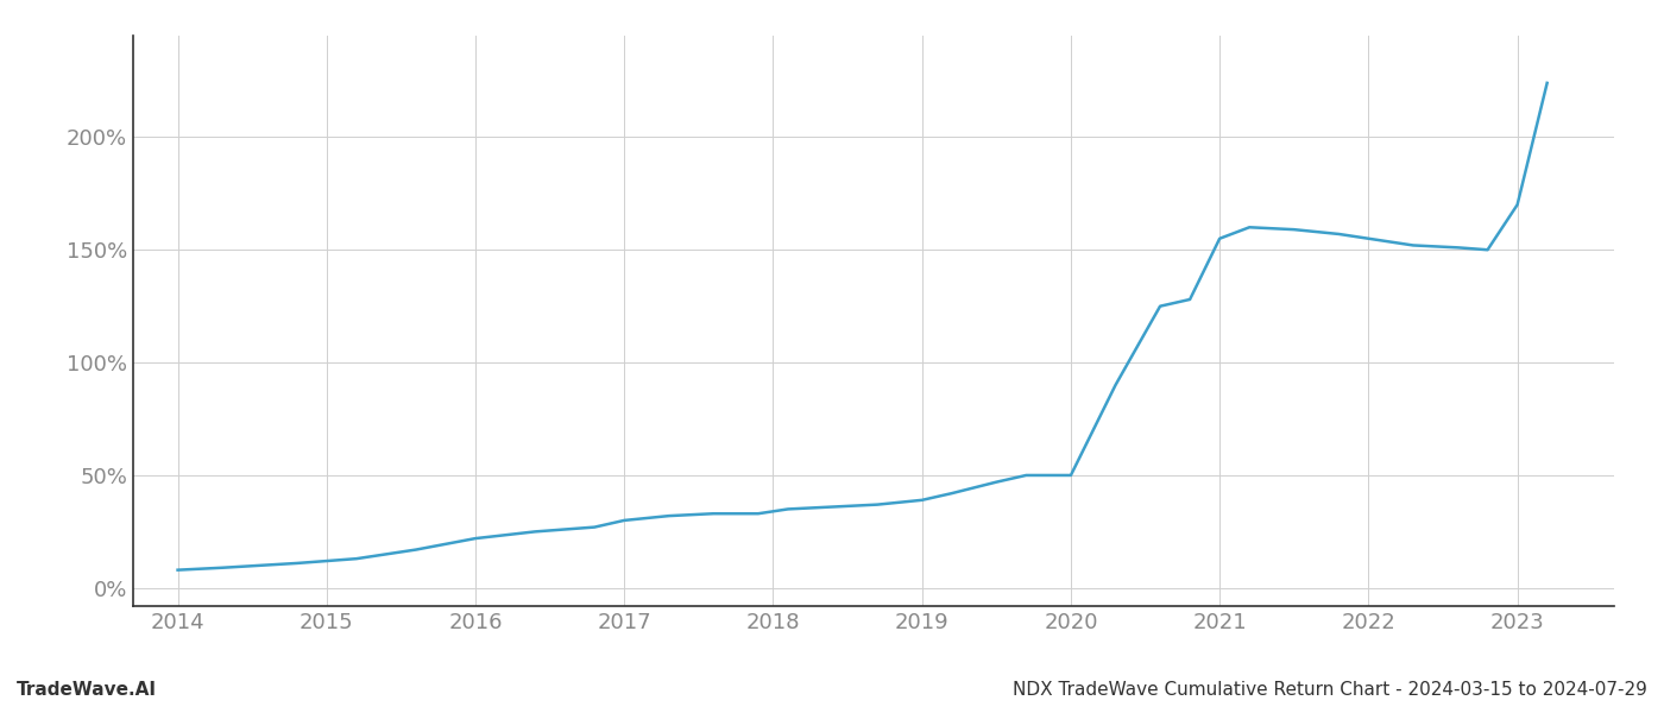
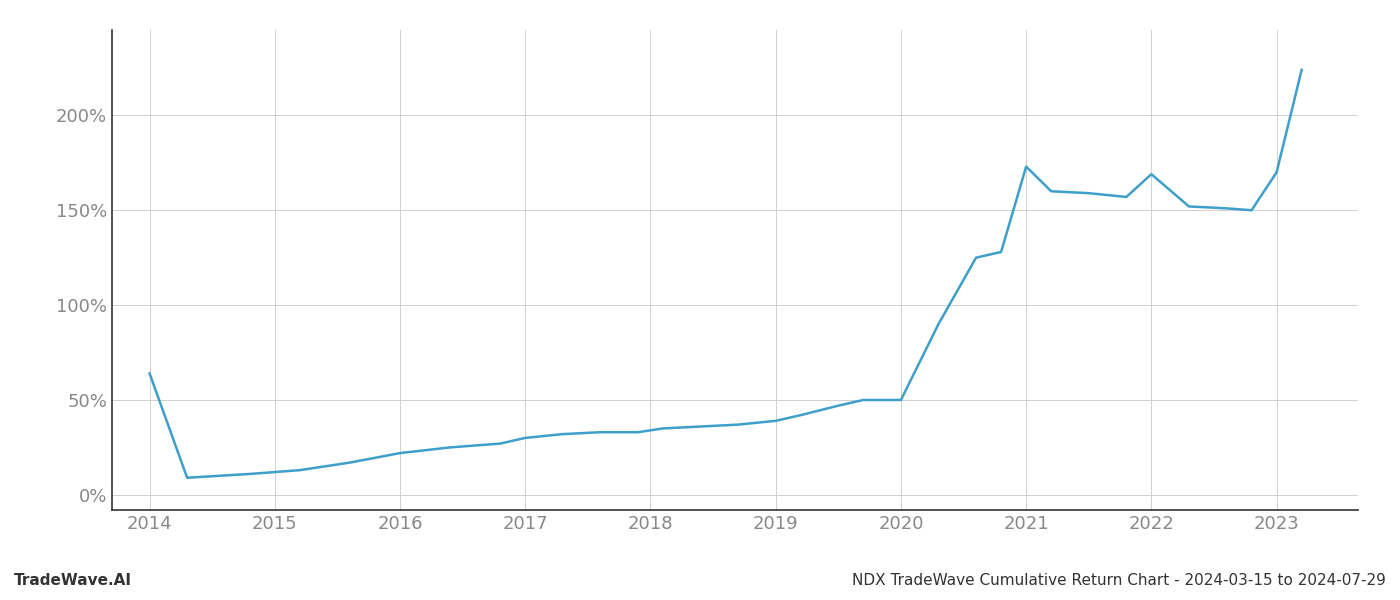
2014: 8% -> 64%
2021: 155% -> 173%
2022: 155% -> 169%
